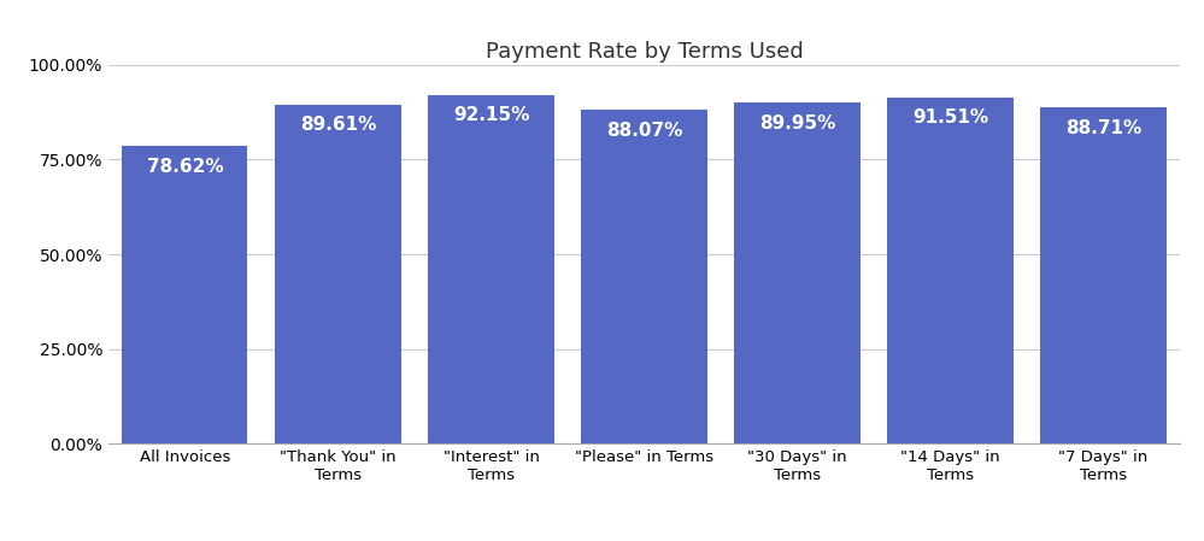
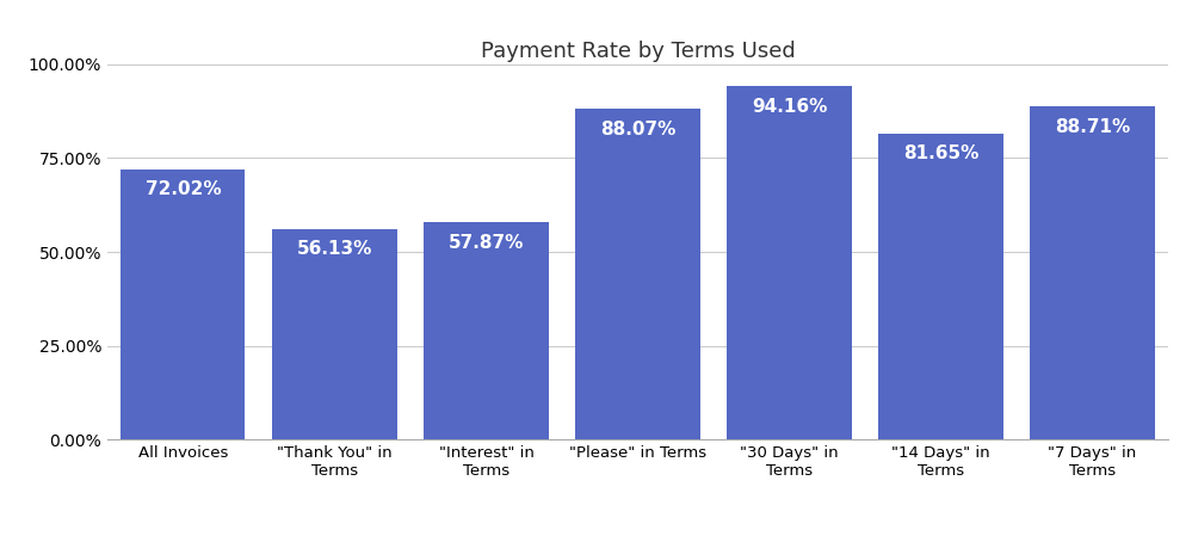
All Invoices: 78.62% -> 72.02%
"Thank You" in Terms: 89.61% -> 56.13%
"Interest" in Terms: 92.15% -> 57.87%
"30 Days" in Terms: 89.95% -> 94.16%
"14 Days" in Terms: 91.51% -> 81.65%
